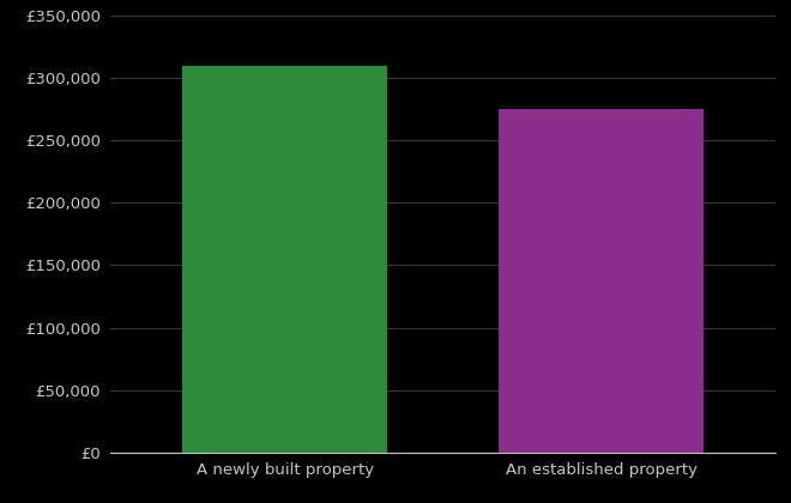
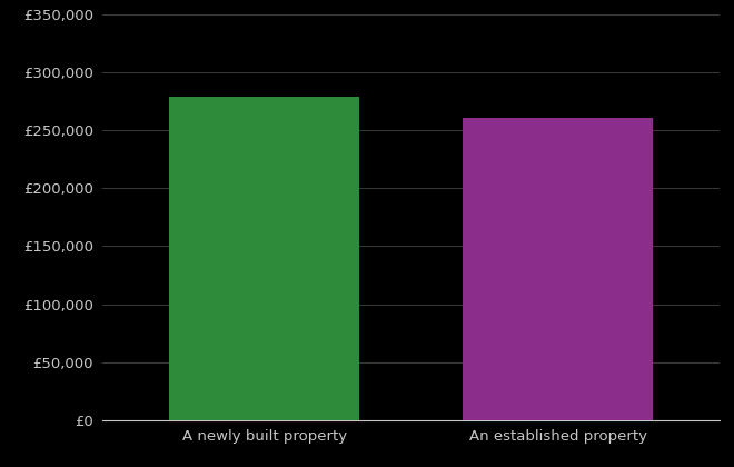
A newly built property: £309,000 -> £279,000
An established property: £275,000 -> £261,000
